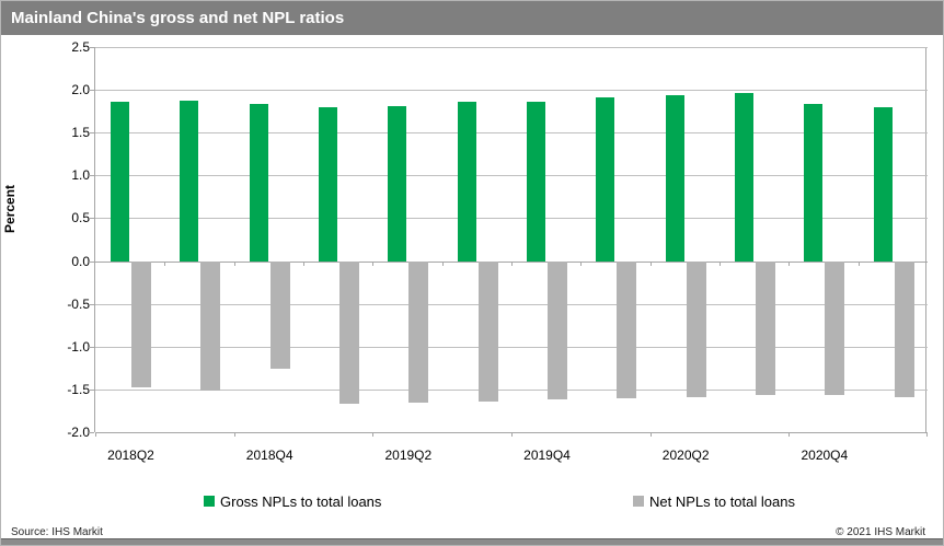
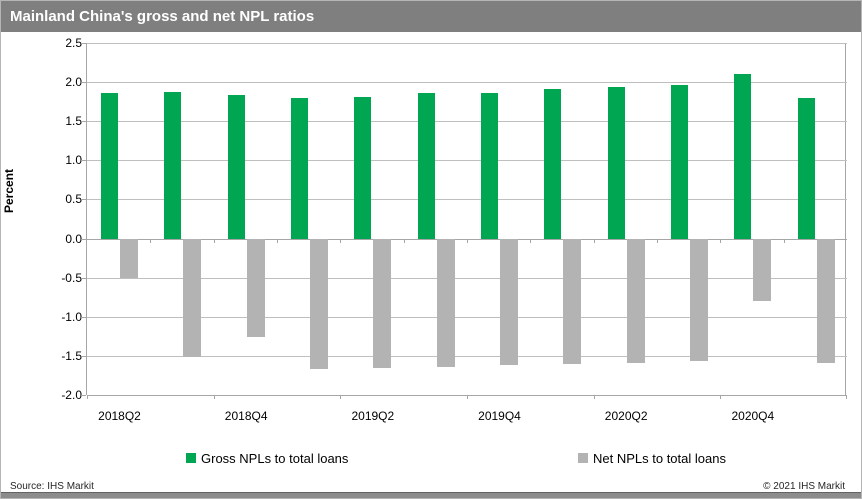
Net NPLs to total loans/2018Q2: -1.5 -> -0.5
Gross NPLs to total loans/2020Q4: 1.8 -> 2.1
Net NPLs to total loans/2020Q4: -1.6 -> -0.8
